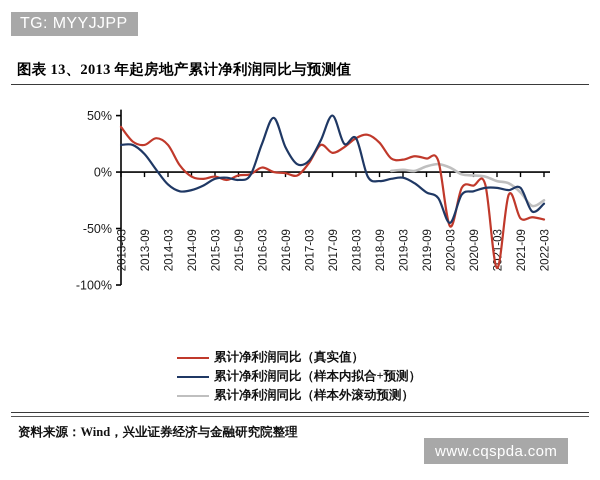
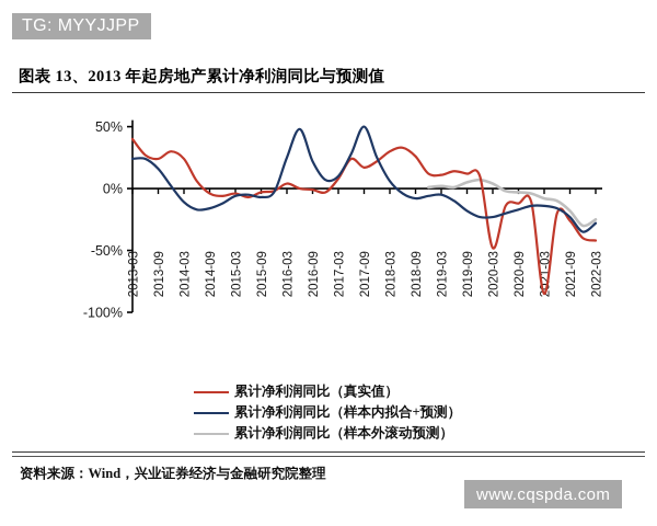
累计净利润同比（样本内拟合+预测）/2018-03: 30% -> 6%
累计净利润同比（样本内拟合+预测）/2020-03: -45% -> -23%
累计净利润同比（真实值）/2021-09: -41% -> -26%
累计净利润同比（样本内拟合+预测）/2021-09: -14% -> -23%
